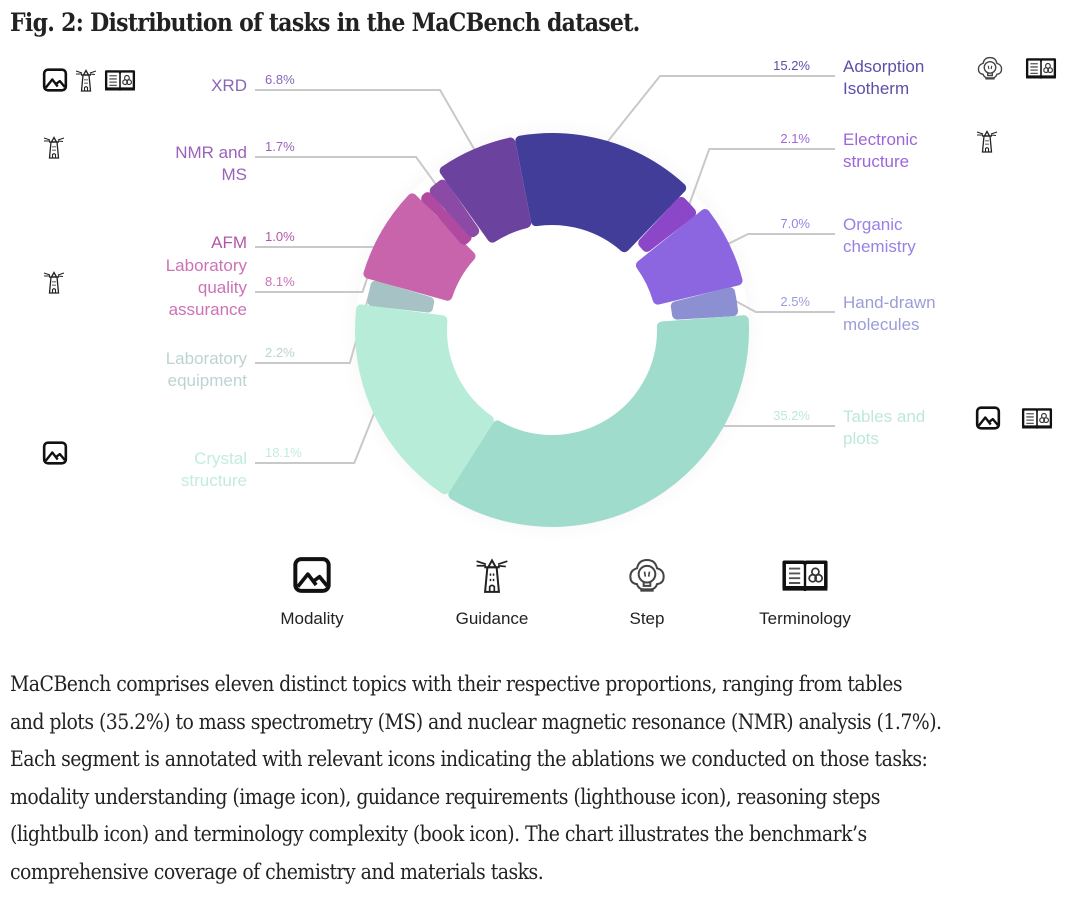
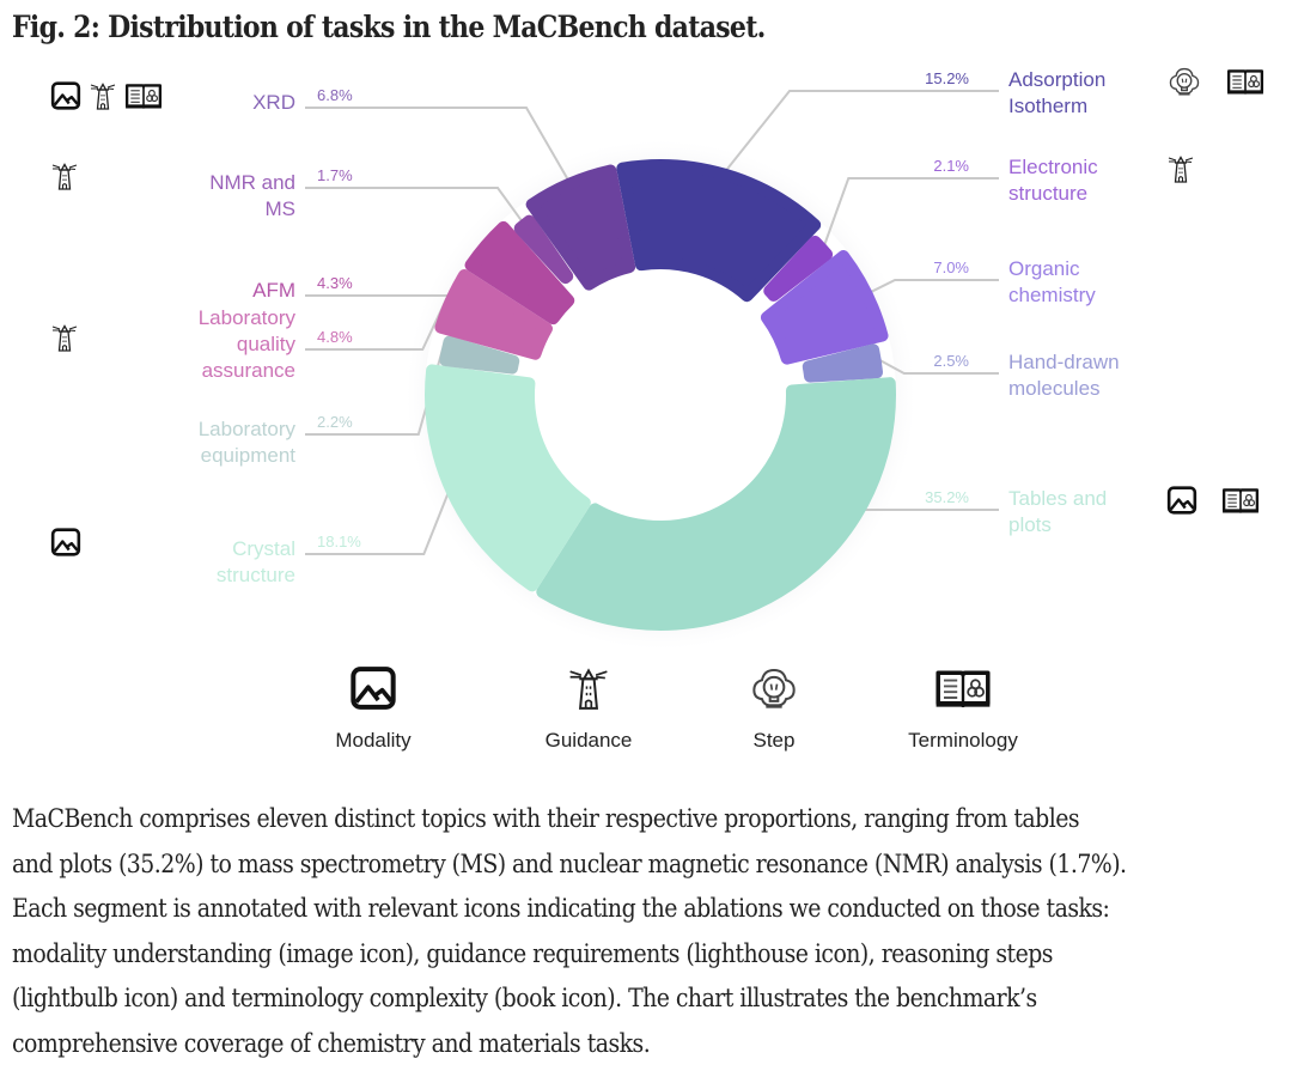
Laboratory quality assurance: 8.1% -> 4.8%
AFM: 1.0% -> 4.3%
